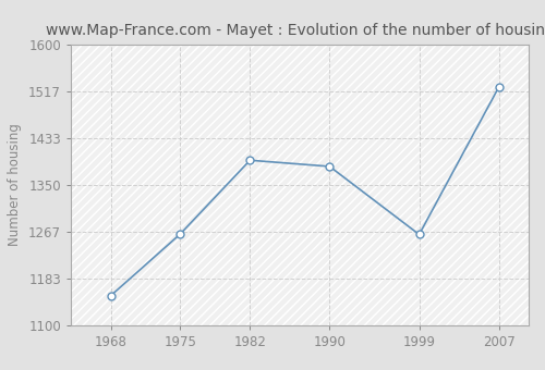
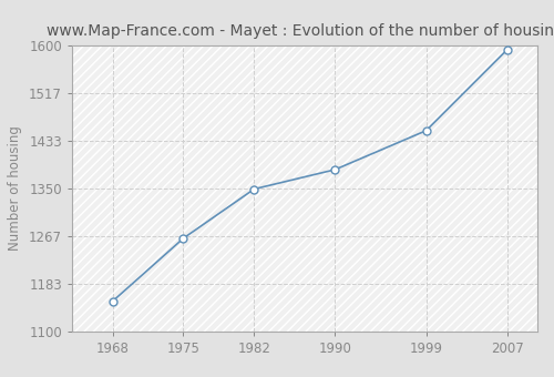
1982: 1394 -> 1349
1999: 1262 -> 1451
2007: 1524 -> 1592
